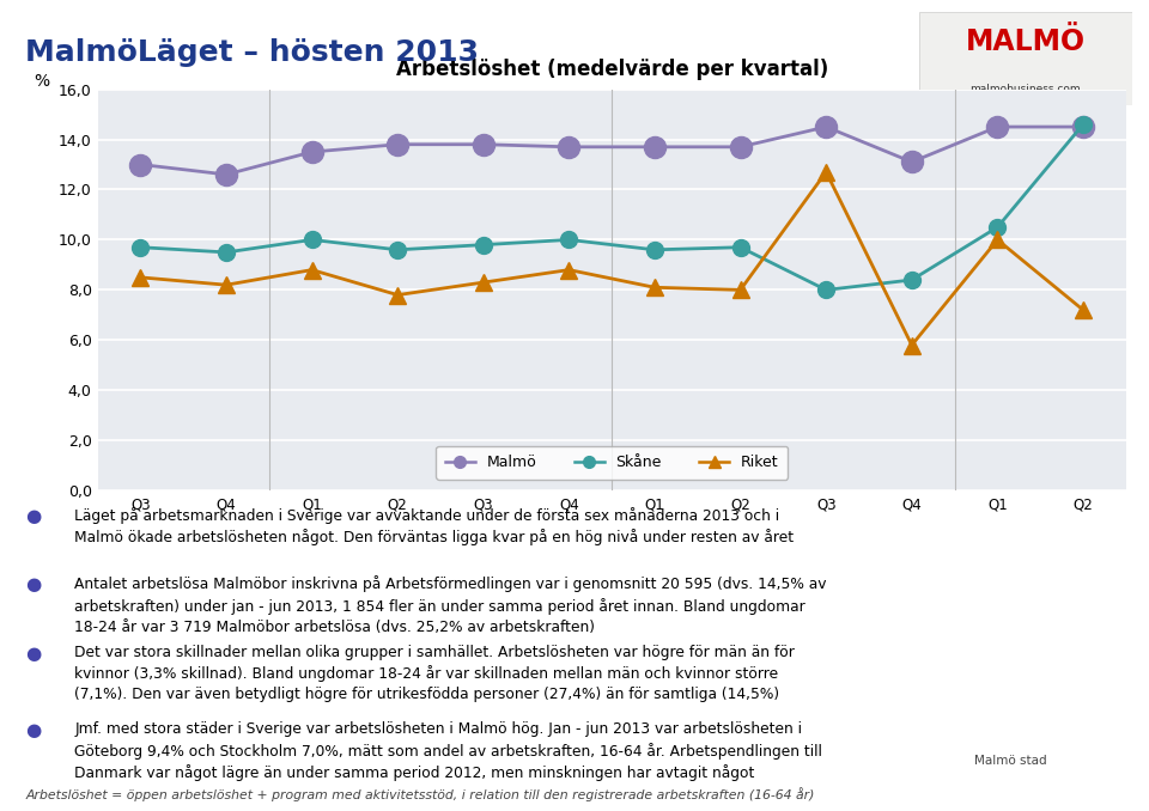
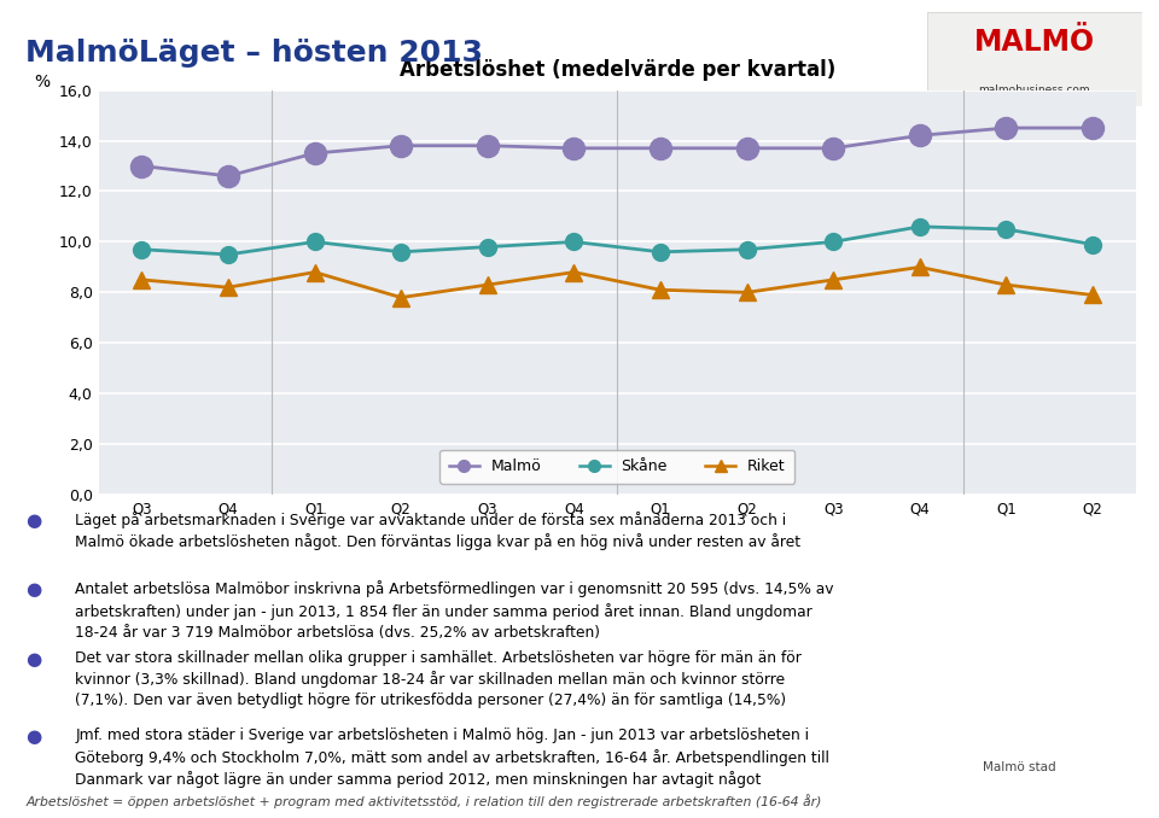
Malmö/Q3: 14,5 -> 13,7
Skåne/Q3: 8,0 -> 10,0
Riket/Q3: 12,7 -> 8,5
Malmö/Q4: 13,1 -> 14,2
Skåne/Q4: 8,4 -> 10,6
Riket/Q4: 5,8 -> 9,0
Riket/Q1: 10,0 -> 8,3
Skåne/Q2: 14,6 -> 9,9
Riket/Q2: 7,2 -> 7,9
